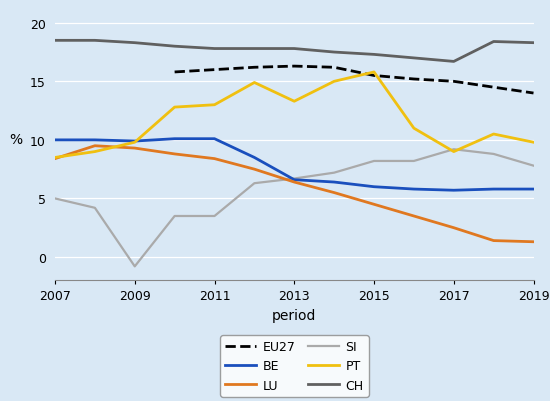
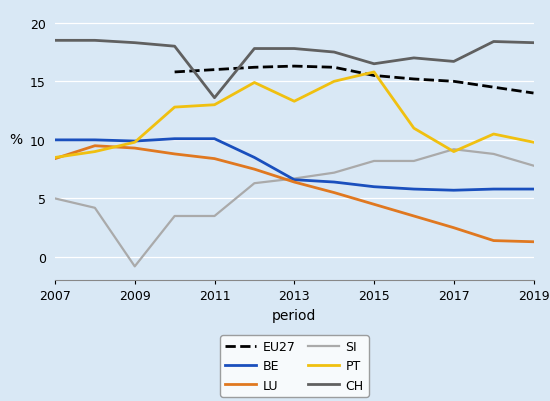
CH/2011: 17.8 -> 13.6
CH/2015: 17.3 -> 16.5
